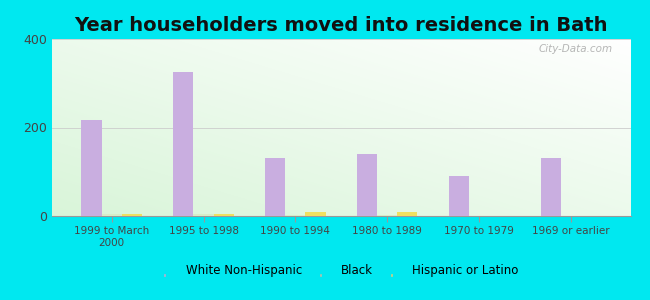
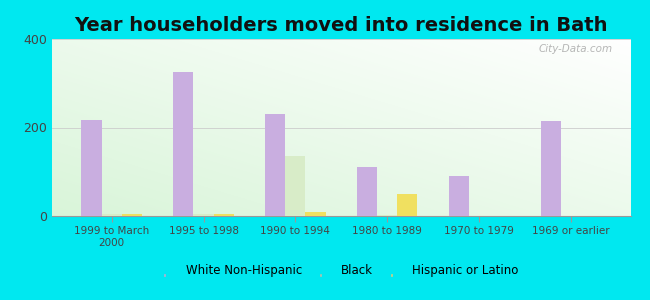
White Non-Hispanic/1990 to 1994: 130 -> 230
Black/1990 to 1994: 3 -> 135
White Non-Hispanic/1980 to 1989: 140 -> 110
Hispanic or Latino/1980 to 1989: 8 -> 50
White Non-Hispanic/1969 or earlier: 130 -> 215
